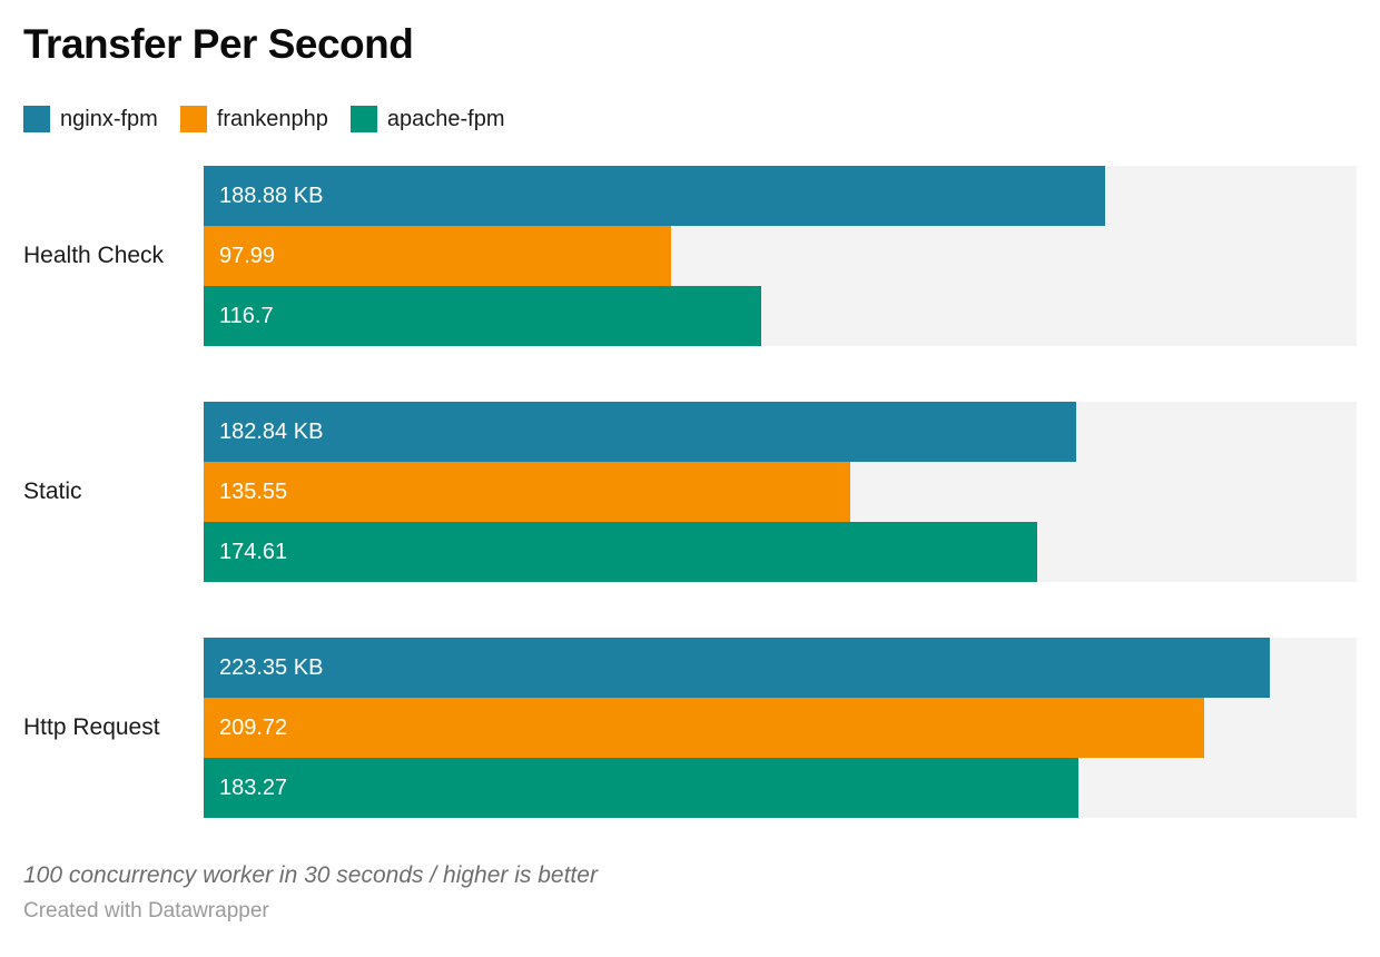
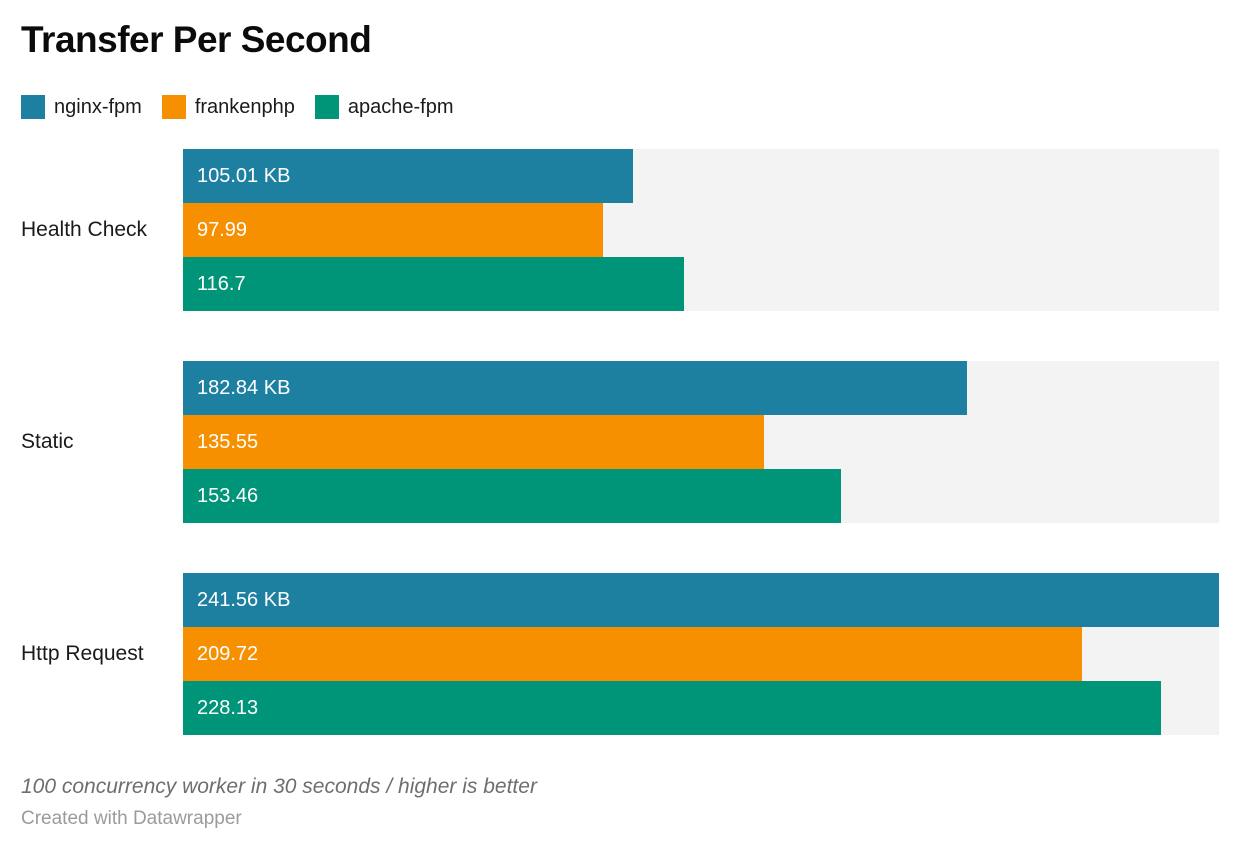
nginx-fpm/Health Check: 188.88 -> 105.01
apache-fpm/Static: 174.61 -> 153.46
nginx-fpm/Http Request: 223.35 -> 241.56
apache-fpm/Http Request: 183.27 -> 228.13
